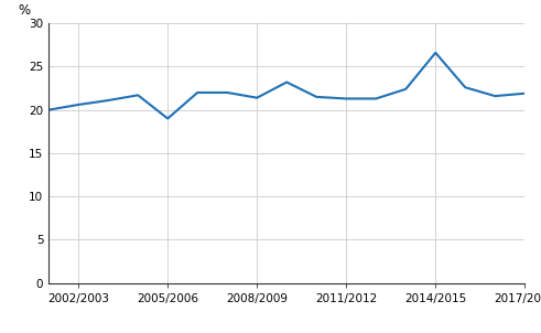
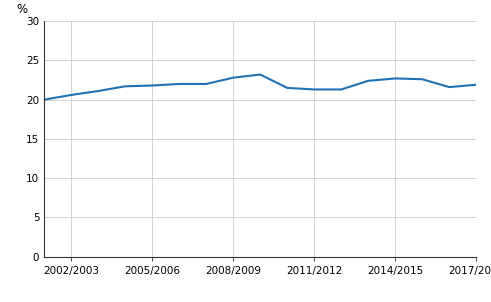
2005/2006: 19.0 -> 21.8
2008/2009: 21.4 -> 22.8
2014/2015: 26.6 -> 22.7
